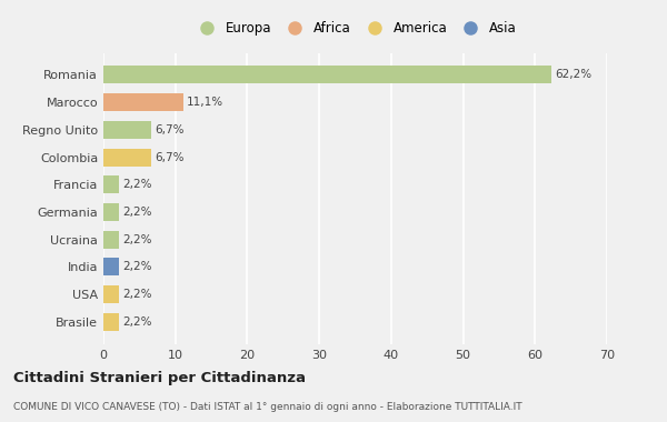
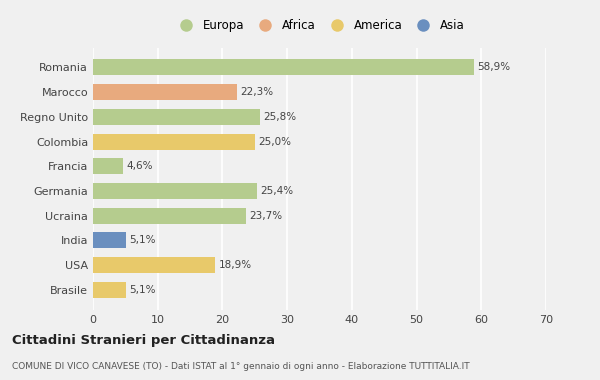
Romania: 62,2% -> 58,9%
Marocco: 11,1% -> 22,3%
Regno Unito: 6,7% -> 25,8%
Colombia: 6,7% -> 25,0%
Francia: 2,2% -> 4,6%
Germania: 2,2% -> 25,4%
Ucraina: 2,2% -> 23,7%
India: 2,2% -> 5,1%
USA: 2,2% -> 18,9%
Brasile: 2,2% -> 5,1%
